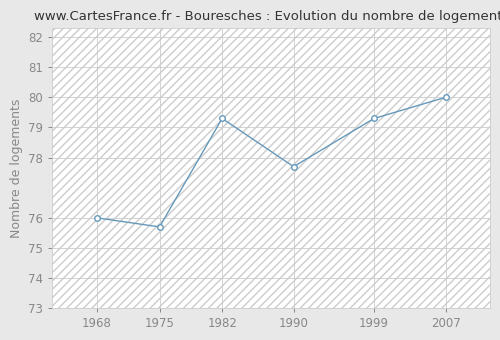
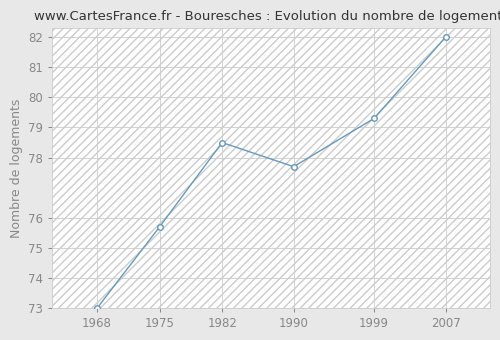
1968: 76.0 -> 73.0
1982: 79.3 -> 78.5
2007: 80.0 -> 82.0
